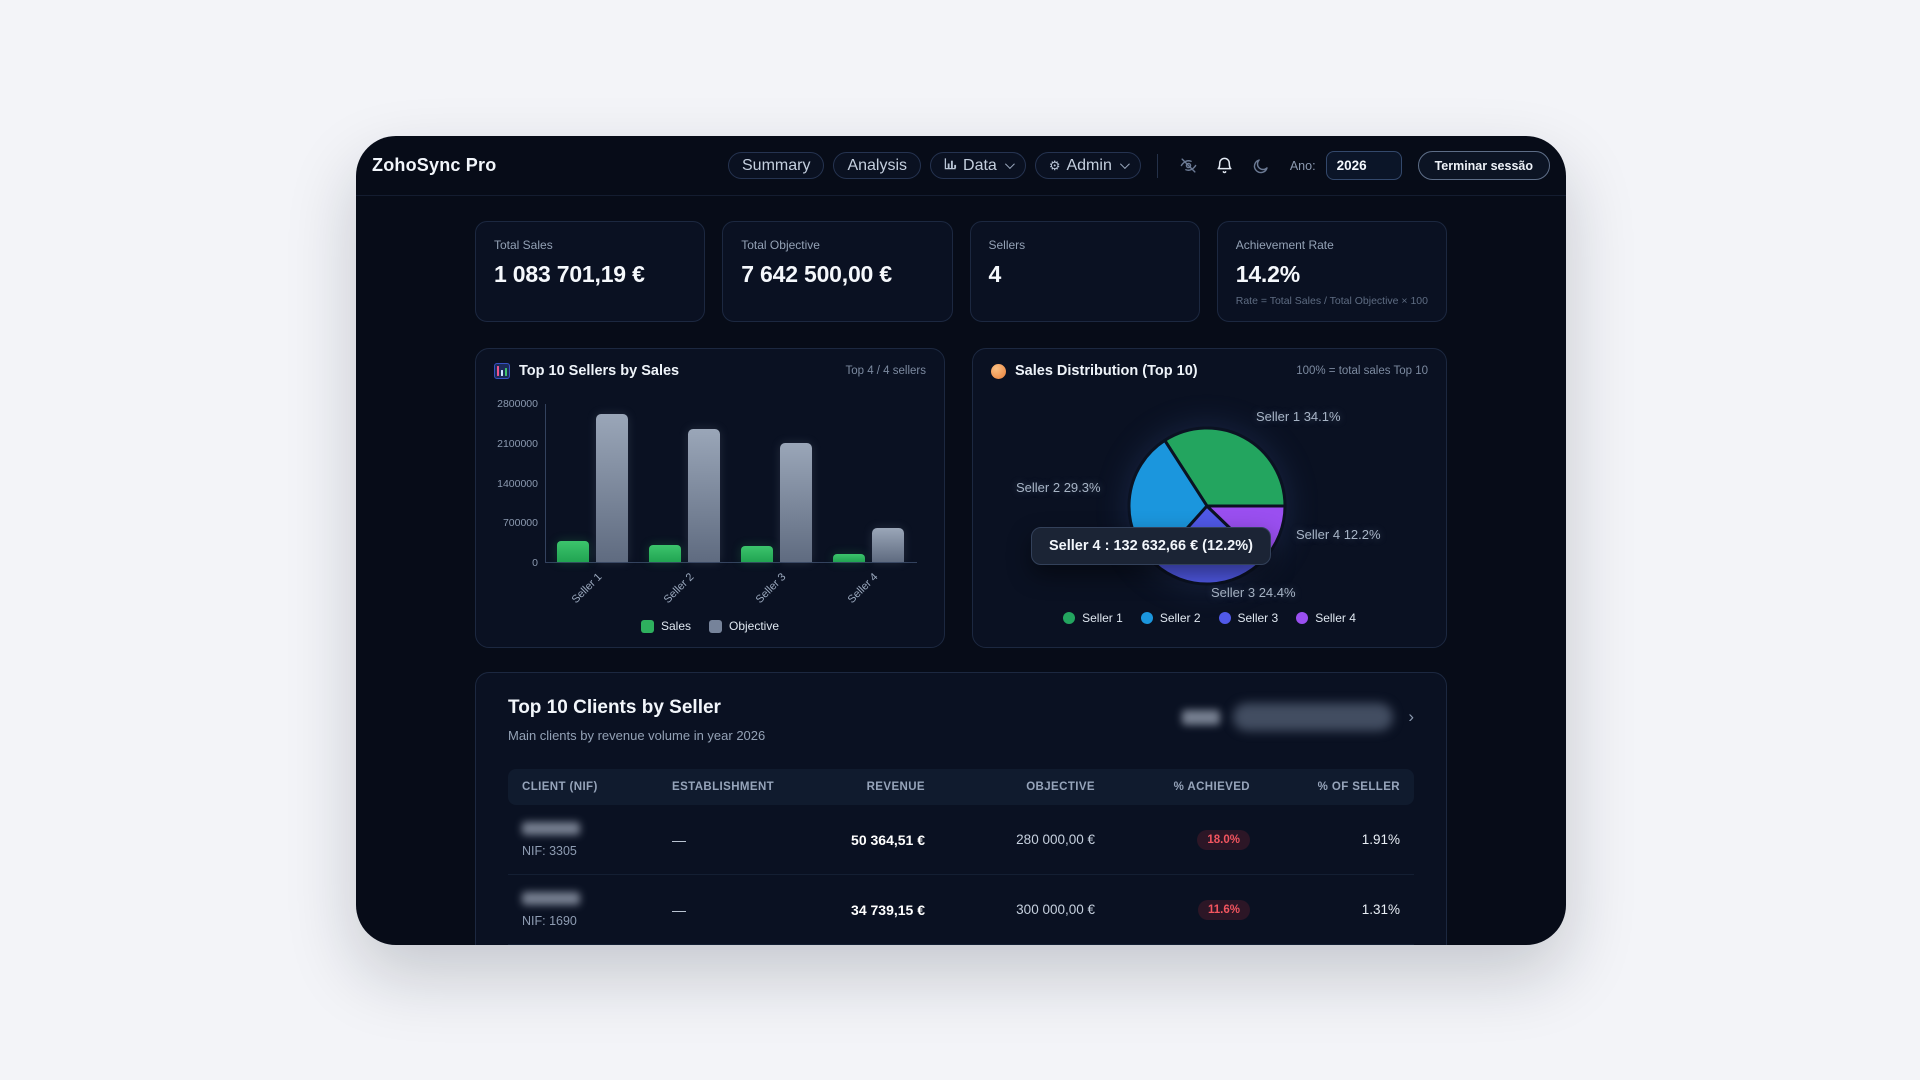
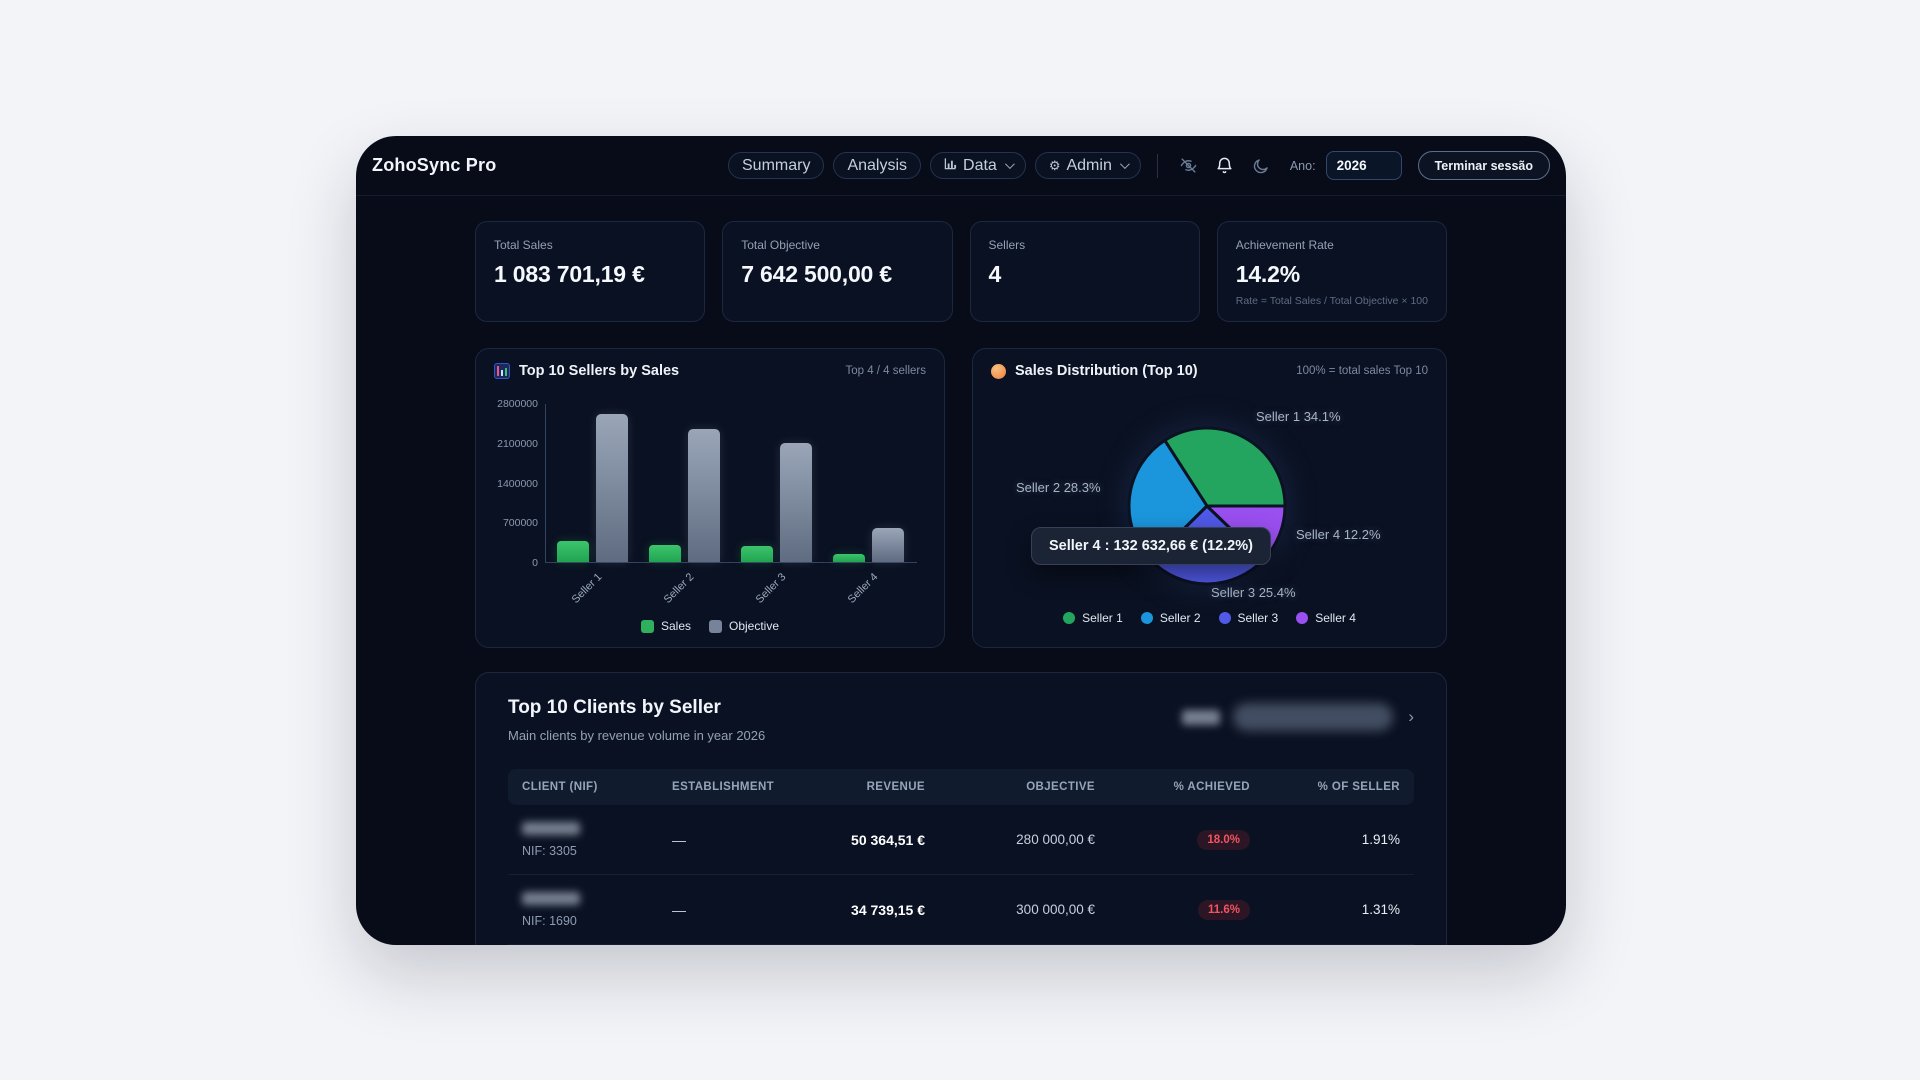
Sales Distribution (Top 10)/Seller 2: 29.3% -> 28.3%
Sales Distribution (Top 10)/Seller 3: 24.4% -> 25.4%
